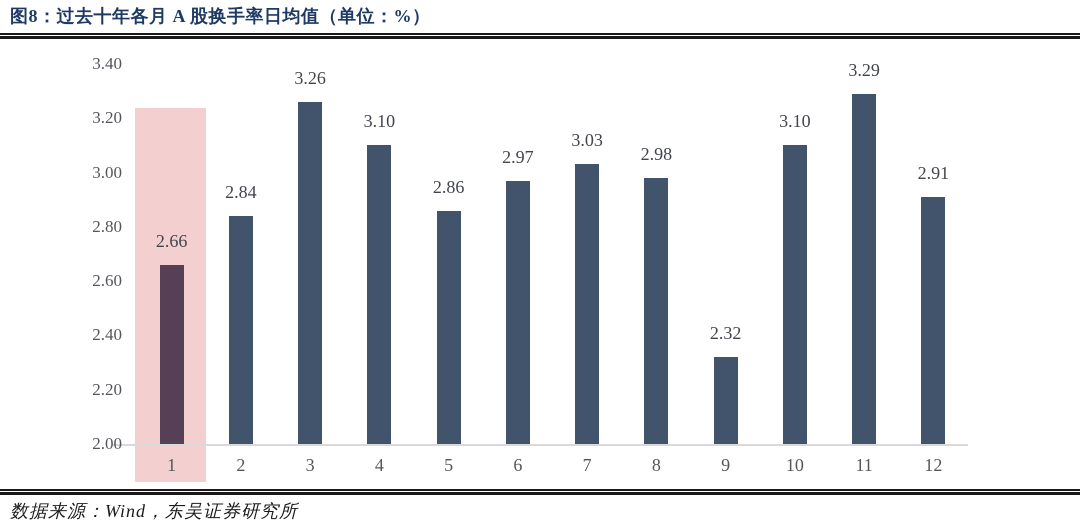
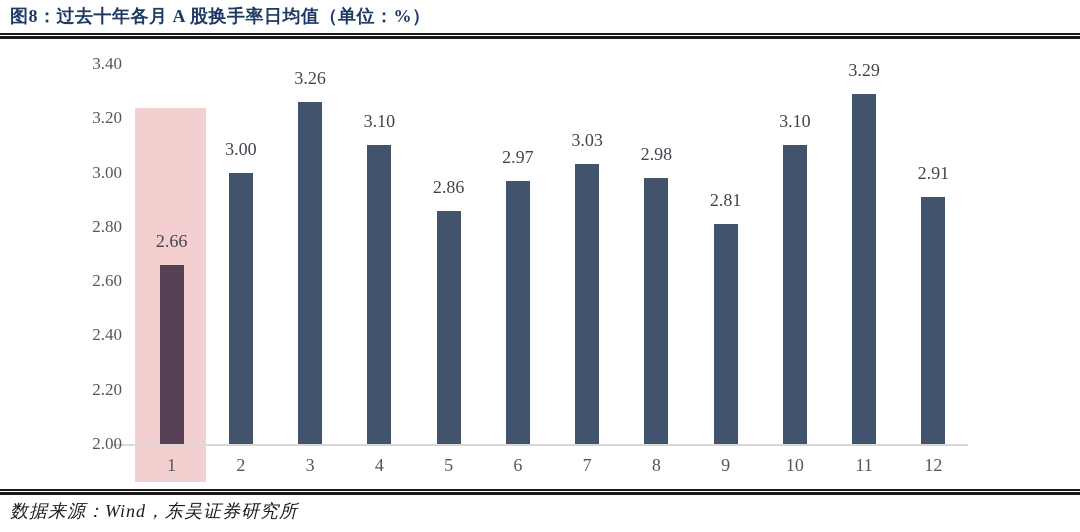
2: 2.84 -> 3.00
9: 2.32 -> 2.81
